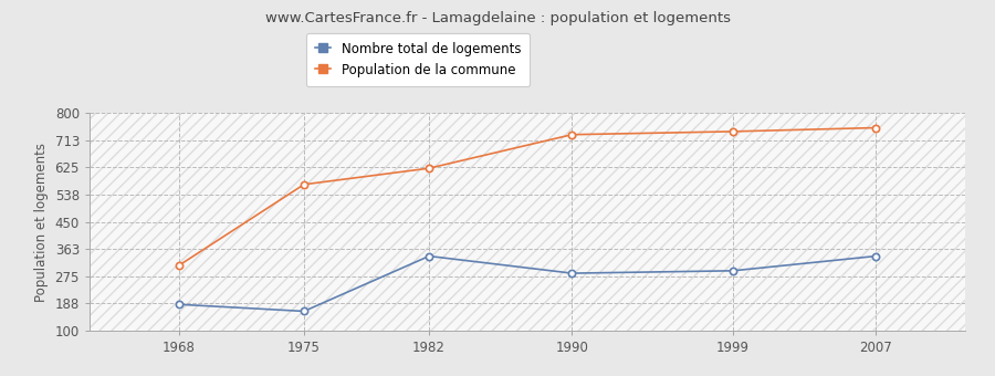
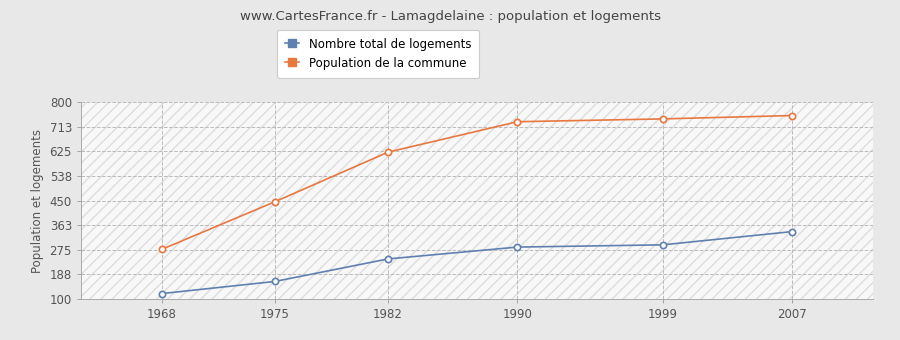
Nombre total de logements/1968: 185 -> 120
Population de la commune/1968: 310 -> 277
Population de la commune/1975: 570 -> 446
Nombre total de logements/1982: 340 -> 243
